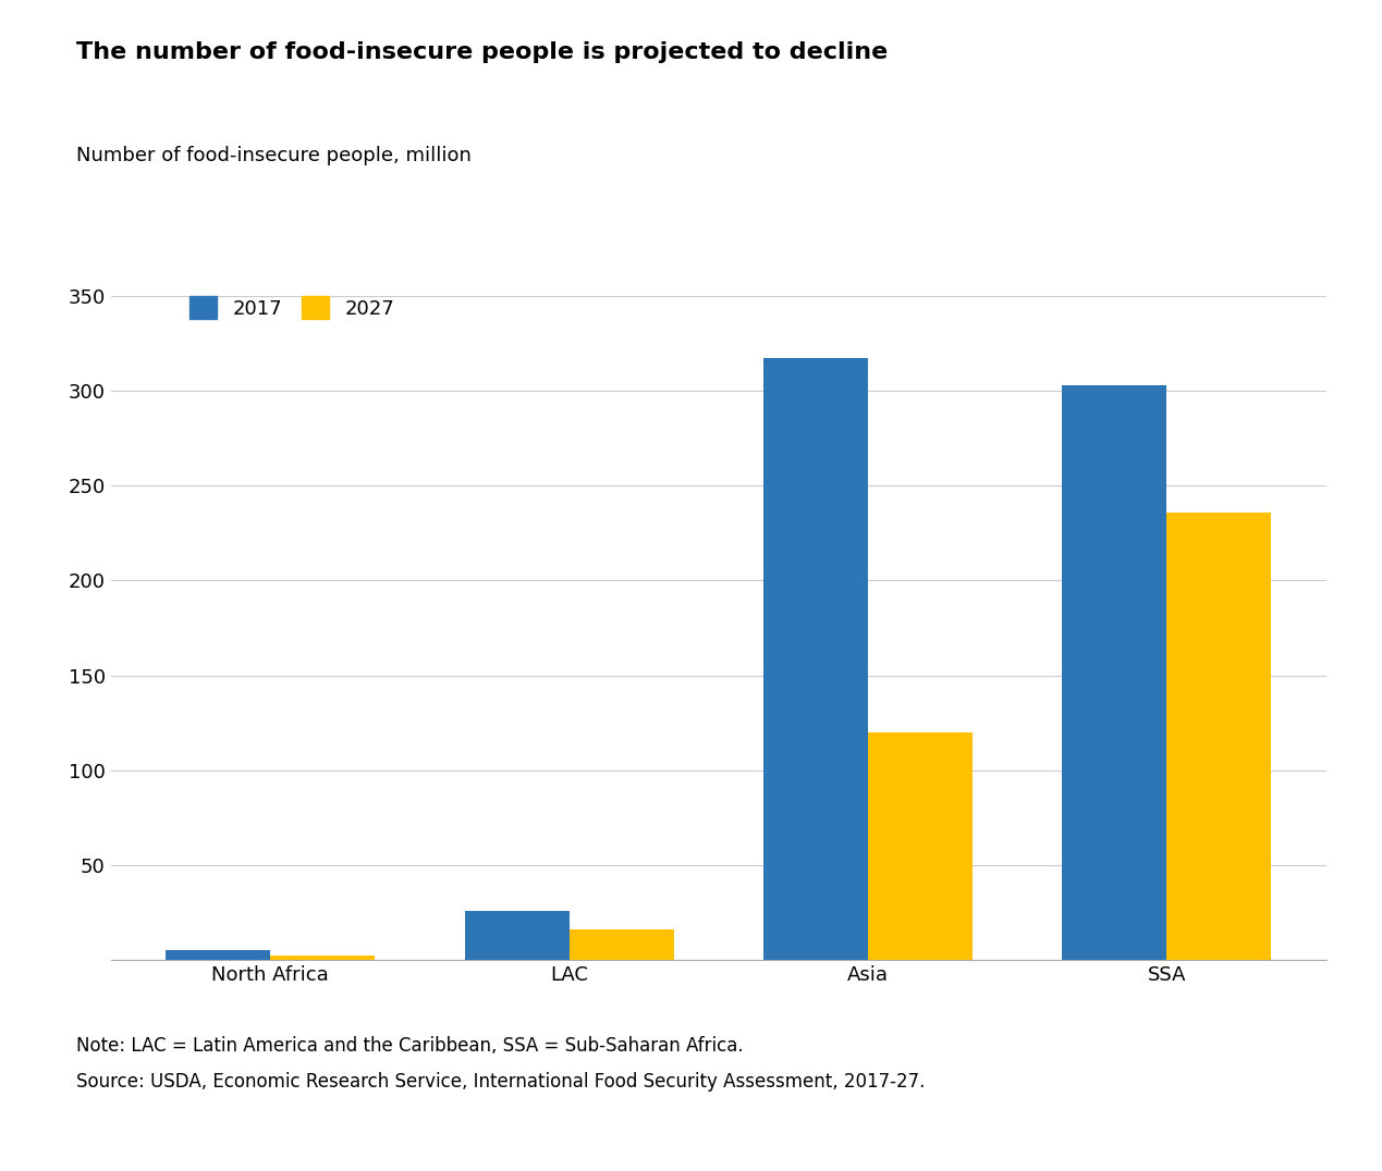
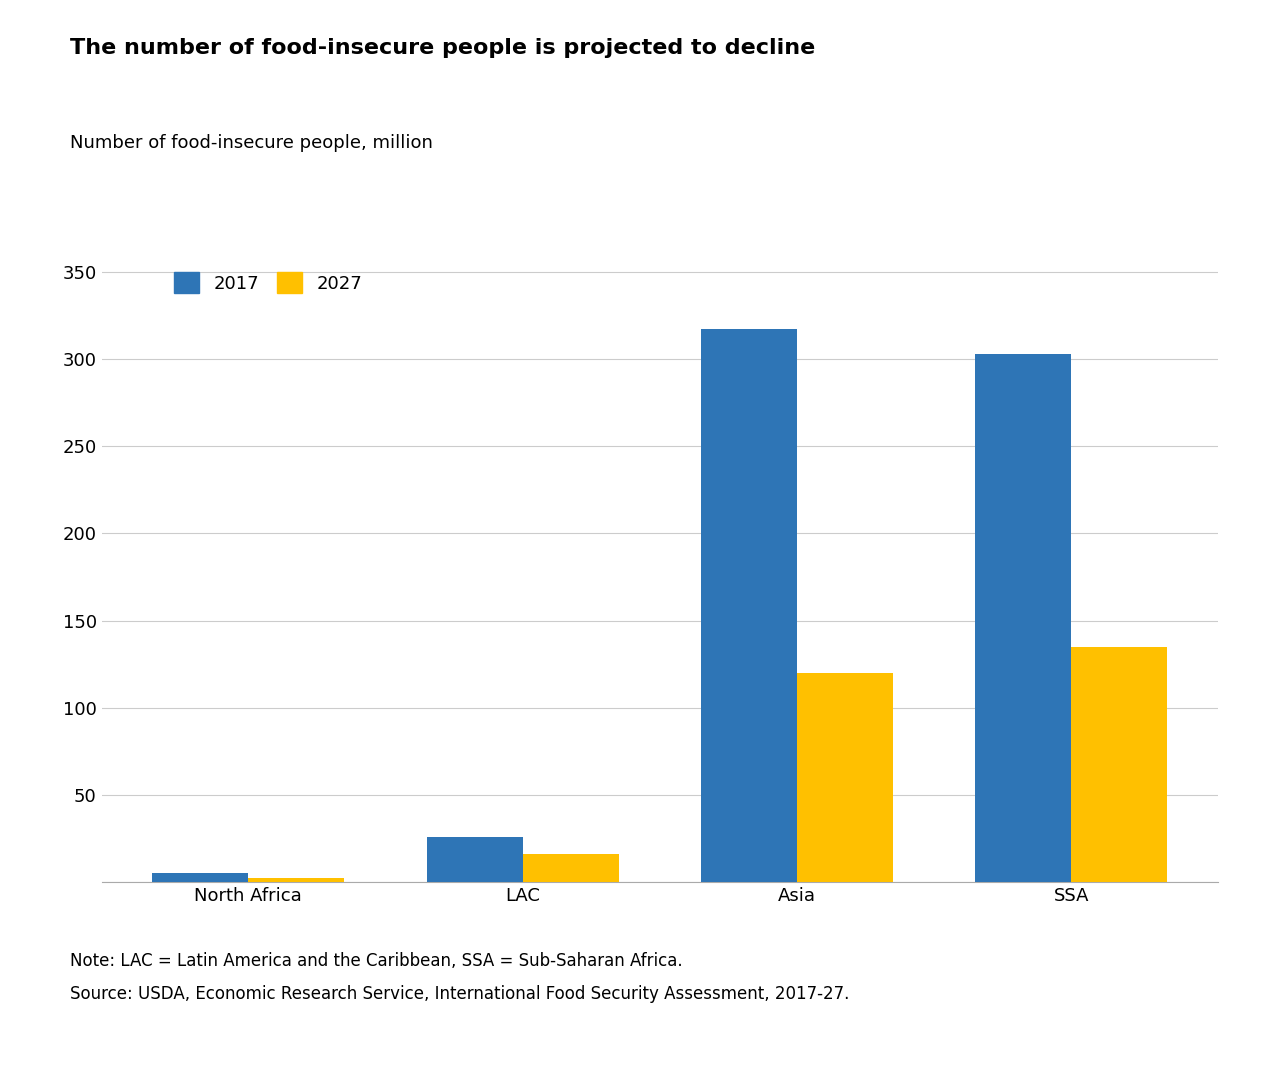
2027/SSA: 236 -> 135
